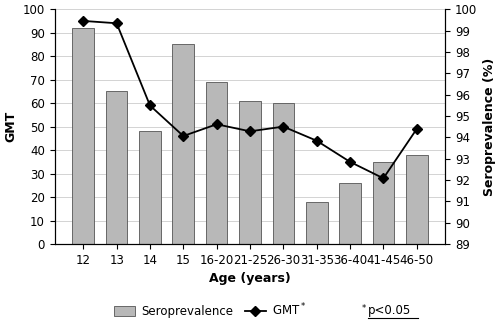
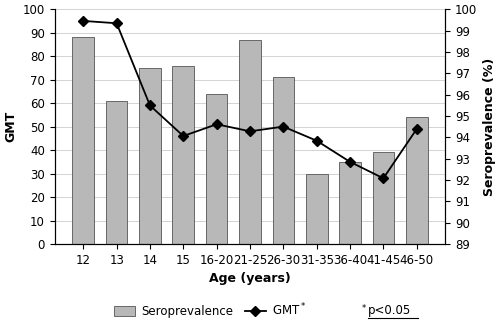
Seroprevalence/12: 92 -> 88
Seroprevalence/13: 65 -> 61
Seroprevalence/14: 48 -> 75
Seroprevalence/15: 85 -> 76
Seroprevalence/16-20: 69 -> 64
Seroprevalence/21-25: 61 -> 87
Seroprevalence/26-30: 60 -> 71
Seroprevalence/31-35: 18 -> 30
Seroprevalence/36-40: 26 -> 35
Seroprevalence/41-45: 35 -> 39
Seroprevalence/46-50: 38 -> 54
